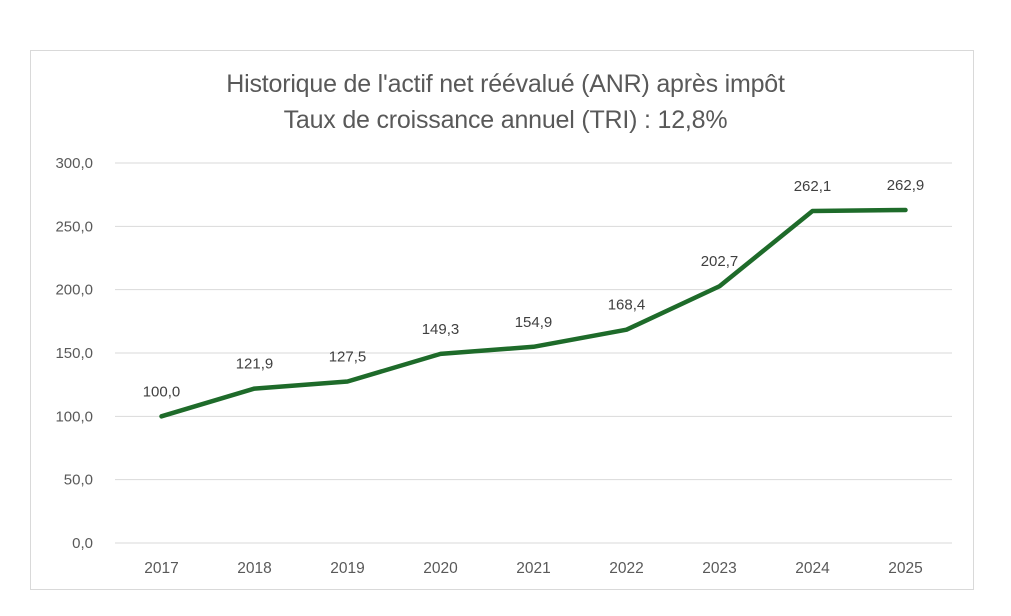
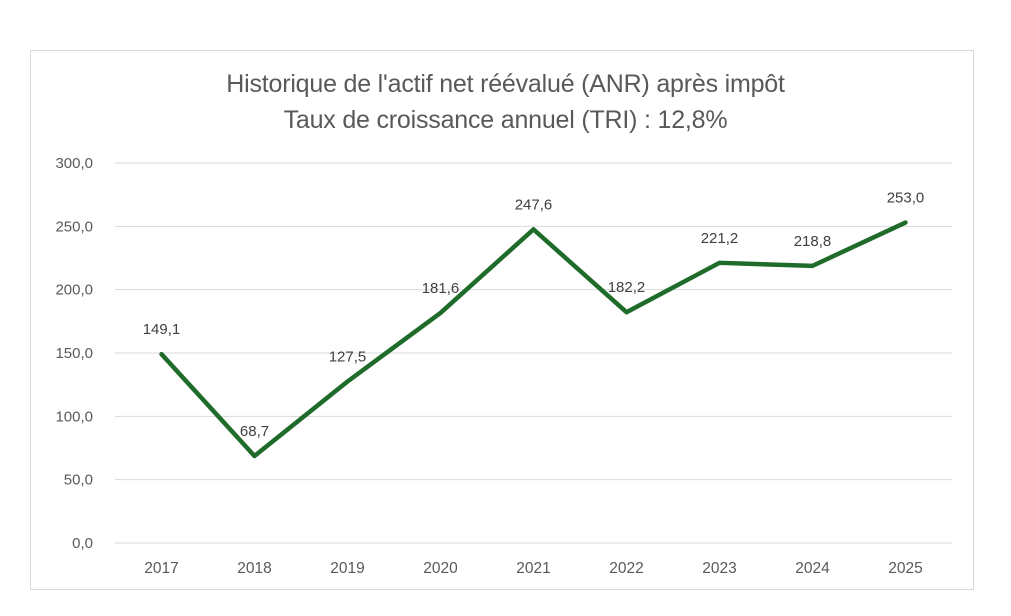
2017: 100,0 -> 149,1
2018: 121,9 -> 68,7
2020: 149,3 -> 181,6
2021: 154,9 -> 247,6
2022: 168,4 -> 182,2
2023: 202,7 -> 221,2
2024: 262,1 -> 218,8
2025: 262,9 -> 253,0
